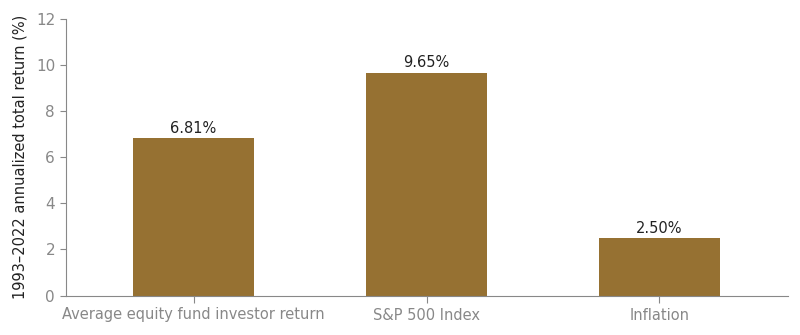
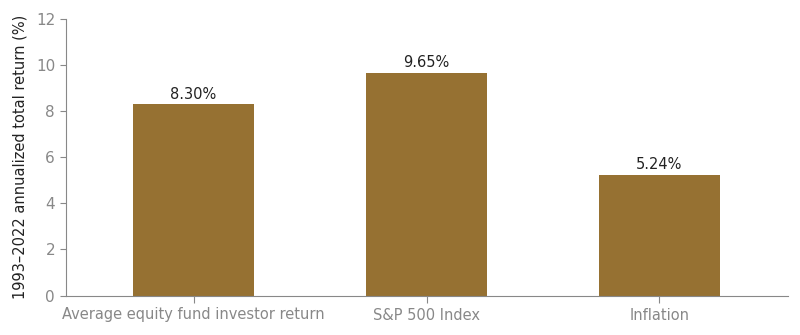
Average equity fund investor return: 6.81% -> 8.30%
Inflation: 2.50% -> 5.24%
